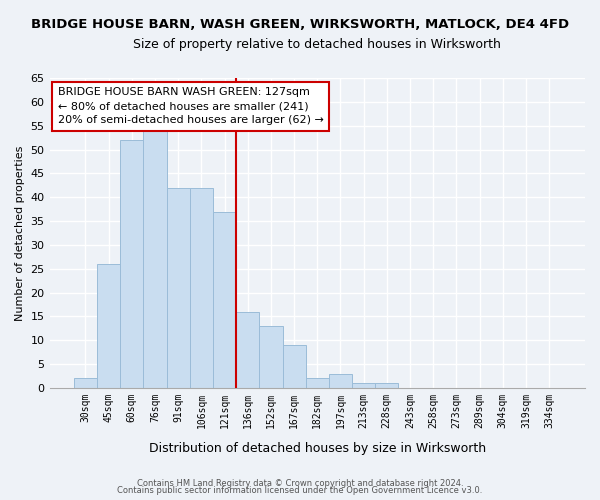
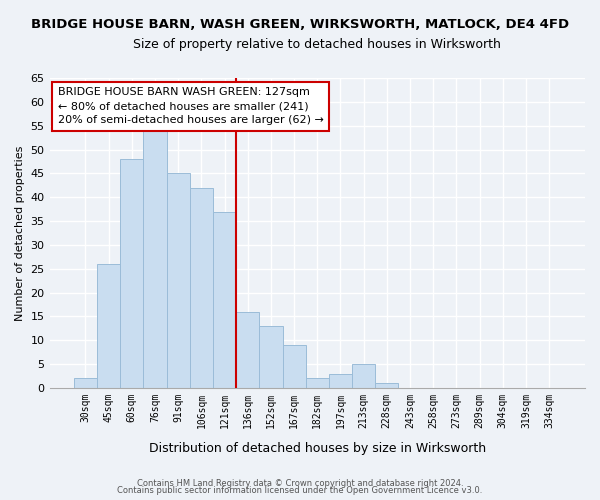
60sqm: 52 -> 48
91sqm: 42 -> 45
213sqm: 1 -> 5
